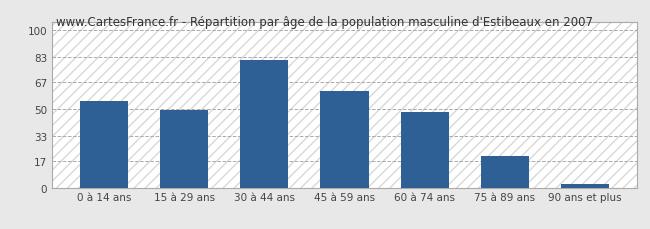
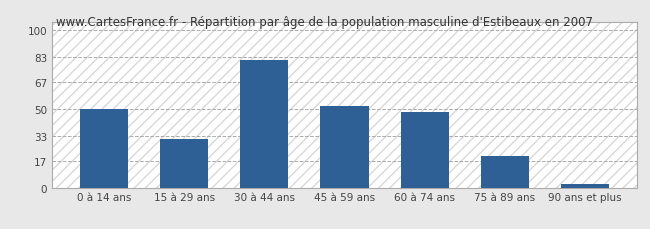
0 à 14 ans: 55 -> 50
15 à 29 ans: 49 -> 31
45 à 59 ans: 61 -> 52
